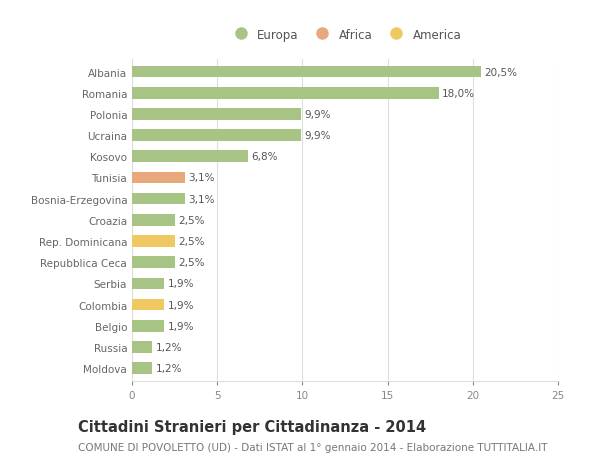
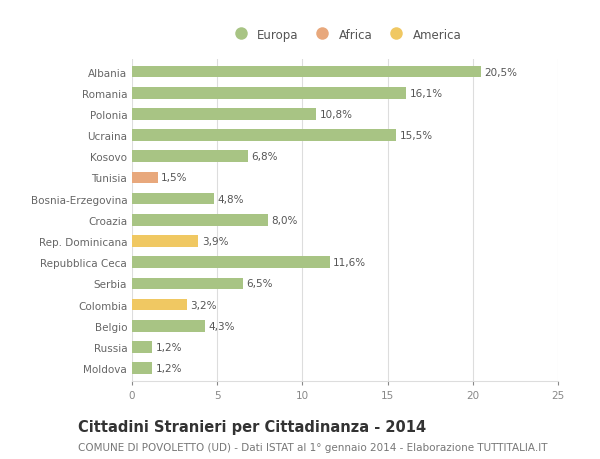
Romania: 18,0% -> 16,1%
Polonia: 9,9% -> 10,8%
Ucraina: 9,9% -> 15,5%
Tunisia: 3,1% -> 1,5%
Bosnia-Erzegovina: 3,1% -> 4,8%
Croazia: 2,5% -> 8,0%
Rep. Dominicana: 2,5% -> 3,9%
Repubblica Ceca: 2,5% -> 11,6%
Serbia: 1,9% -> 6,5%
Colombia: 1,9% -> 3,2%
Belgio: 1,9% -> 4,3%
